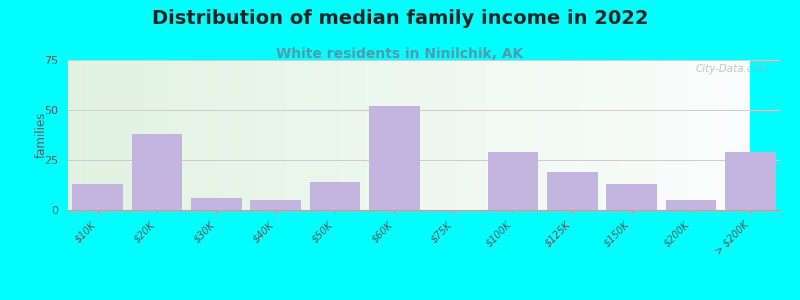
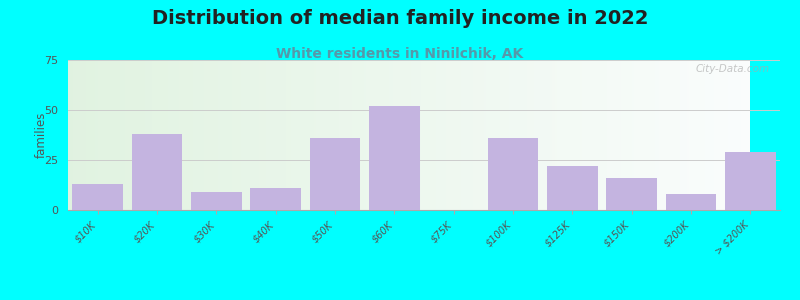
$30K: 6 -> 9
$40K: 5 -> 11
$50K: 14 -> 36
$100K: 29 -> 36
$125K: 19 -> 22
$150K: 13 -> 16
$200K: 5 -> 8
